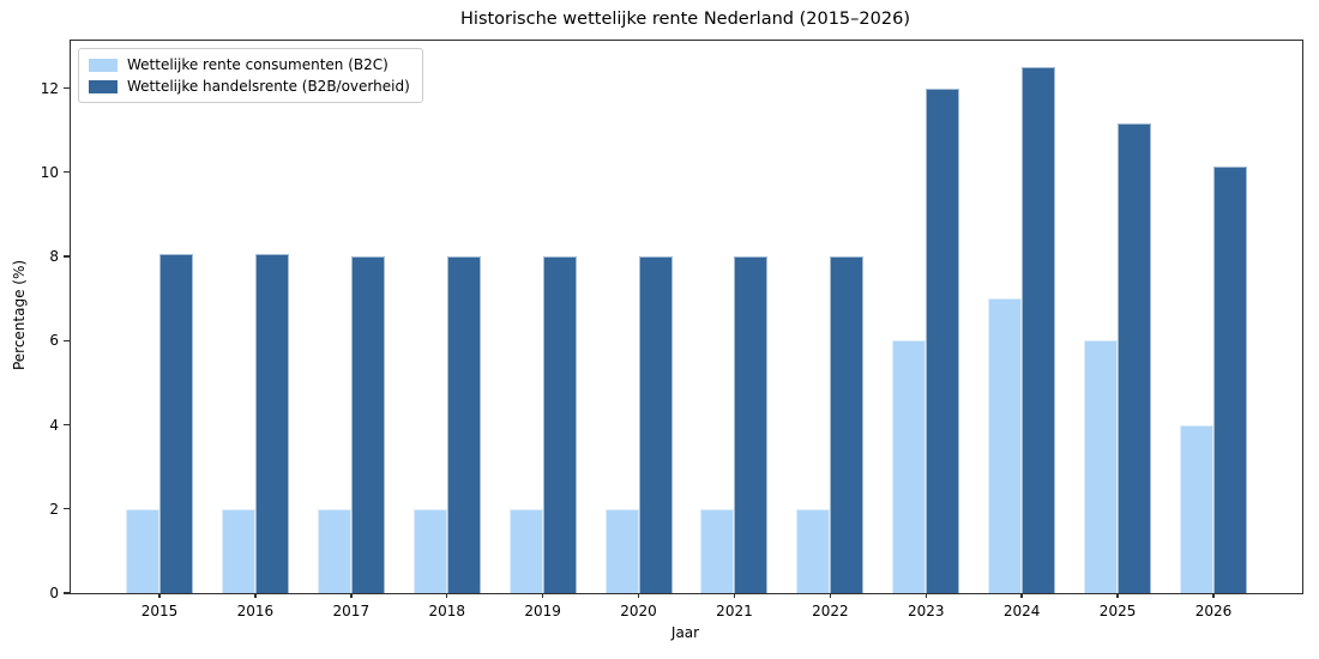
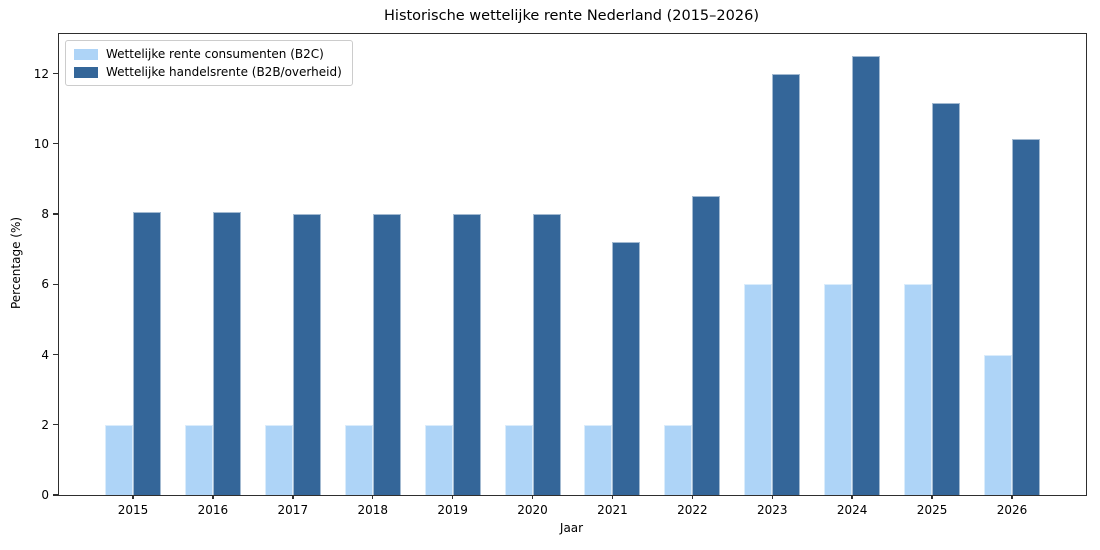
Wettelijke handelsrente (B2B/overheid)/2021: 8.0 -> 7.2
Wettelijke handelsrente (B2B/overheid)/2022: 8.0 -> 8.5
Wettelijke rente consumenten (B2C)/2024: 7 -> 6
